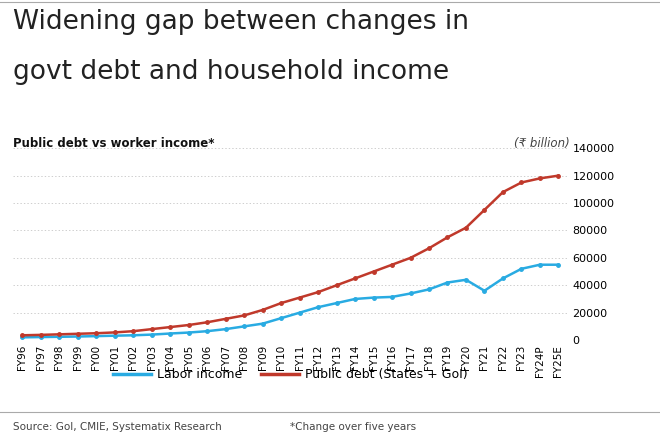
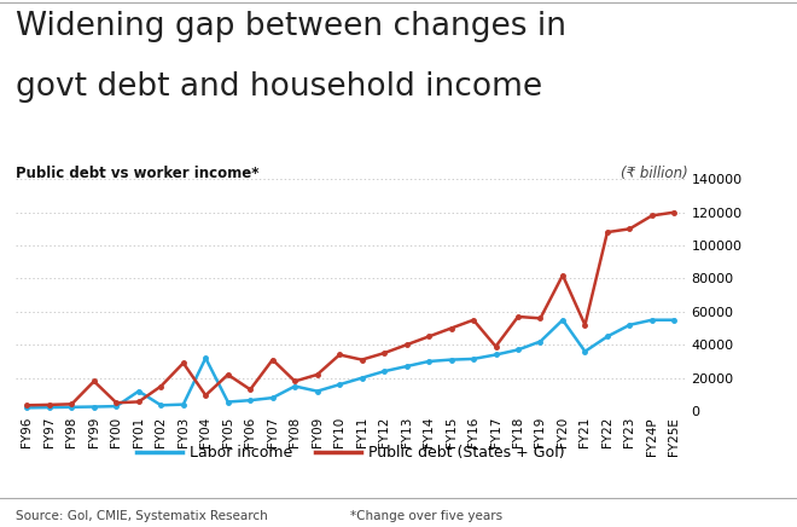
Public debt (States + GoI)/FY99: 5000 -> 18000
Labor income/FY01: 3000 -> 12000
Public debt (States + GoI)/FY02: 6000 -> 15000
Public debt (States + GoI)/FY03: 8000 -> 29000
Labor income/FY04: 5000 -> 32000
Public debt (States + GoI)/FY05: 11000 -> 22000
Public debt (States + GoI)/FY07: 16000 -> 31000
Labor income/FY08: 10000 -> 15000
Public debt (States + GoI)/FY10: 27000 -> 34000
Public debt (States + GoI)/FY17: 60000 -> 39000
Public debt (States + GoI)/FY18: 67000 -> 57000
Public debt (States + GoI)/FY19: 75000 -> 56000
Labor income/FY20: 44000 -> 55000
Public debt (States + GoI)/FY21: 95000 -> 52000
Public debt (States + GoI)/FY23: 115000 -> 110000
